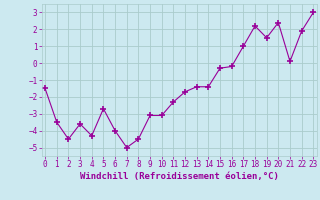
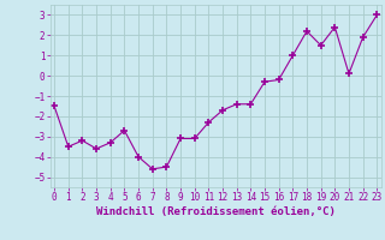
2: -4.5 -> -3.2
4: -4.3 -> -3.3
7: -5.0 -> -4.6
